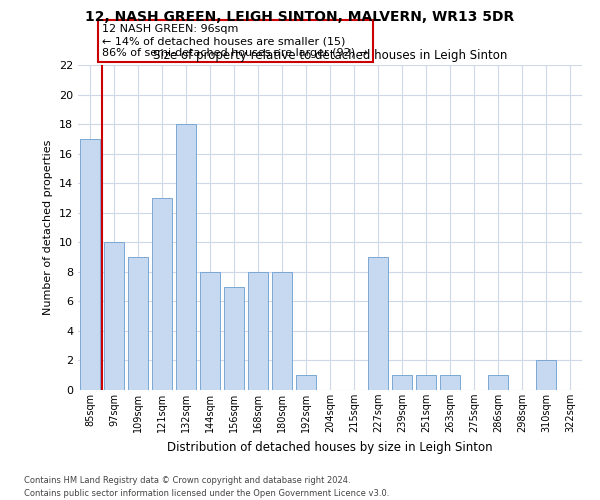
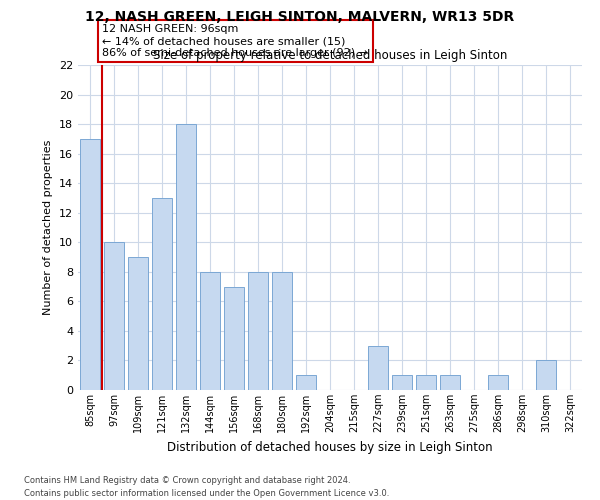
227sqm: 9 -> 3
